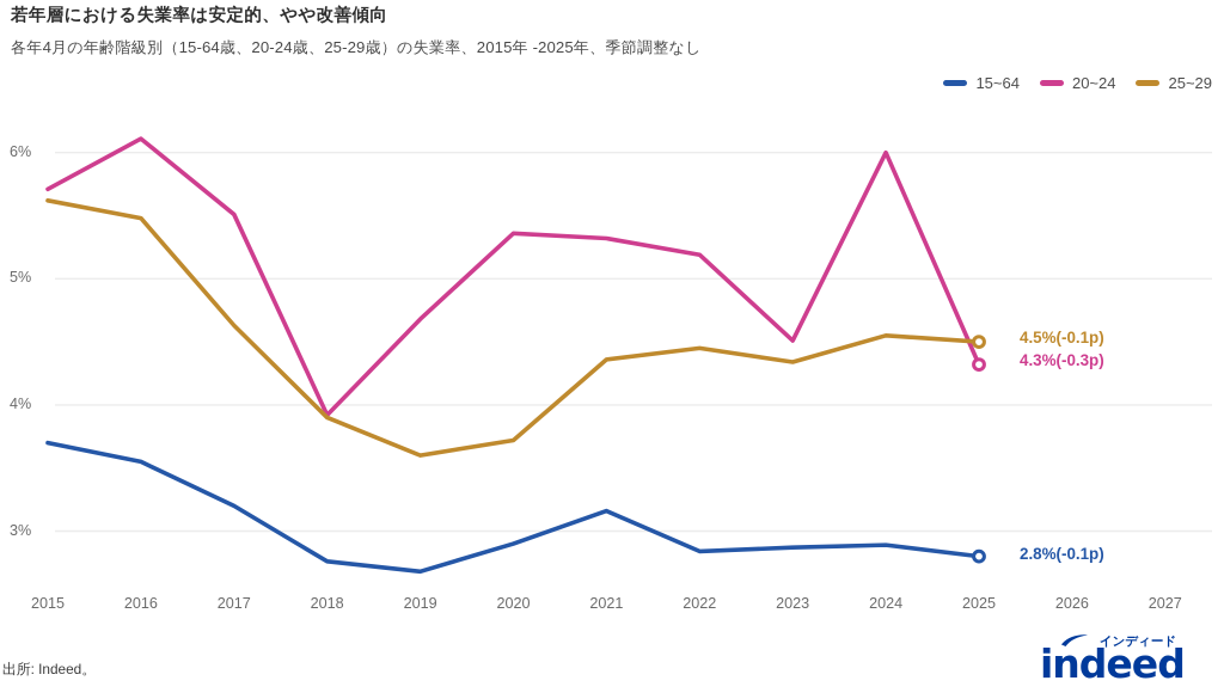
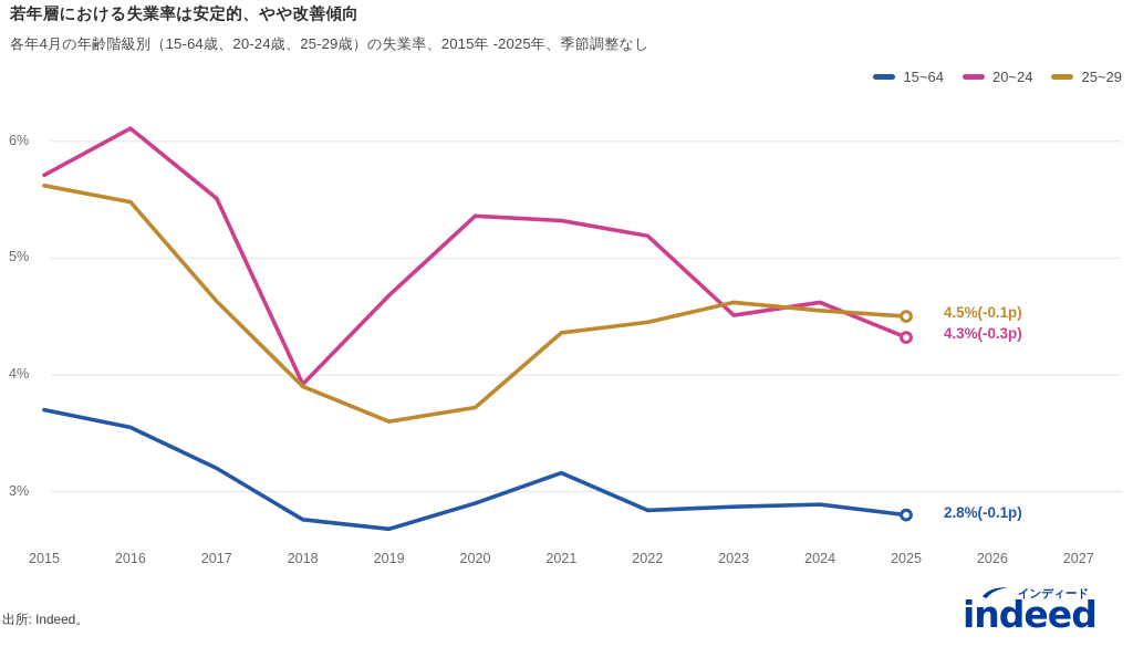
25~29/2023: 4.34% -> 4.62%
20~24/2024: 6.00% -> 4.62%
